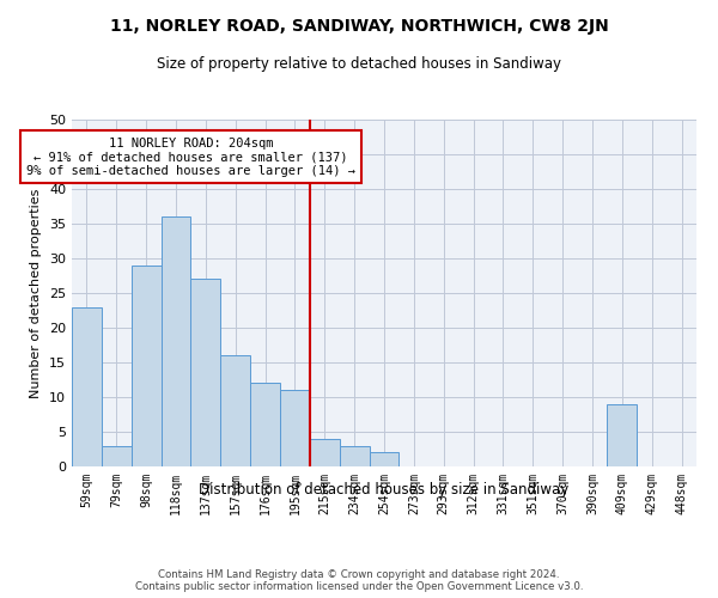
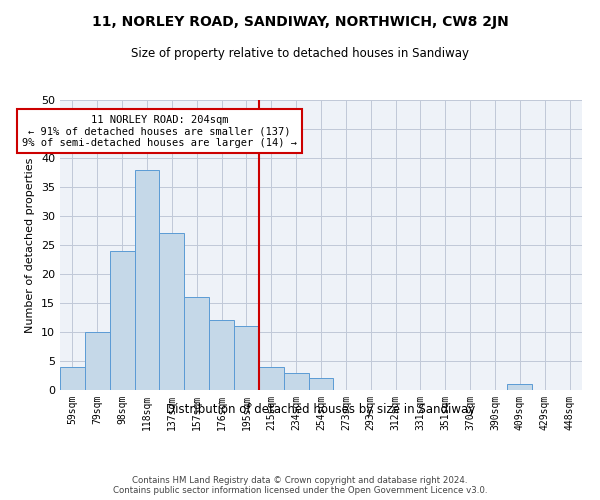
59sqm: 23 -> 4
79sqm: 3 -> 10
98sqm: 29 -> 24
118sqm: 36 -> 38
409sqm: 9 -> 1
